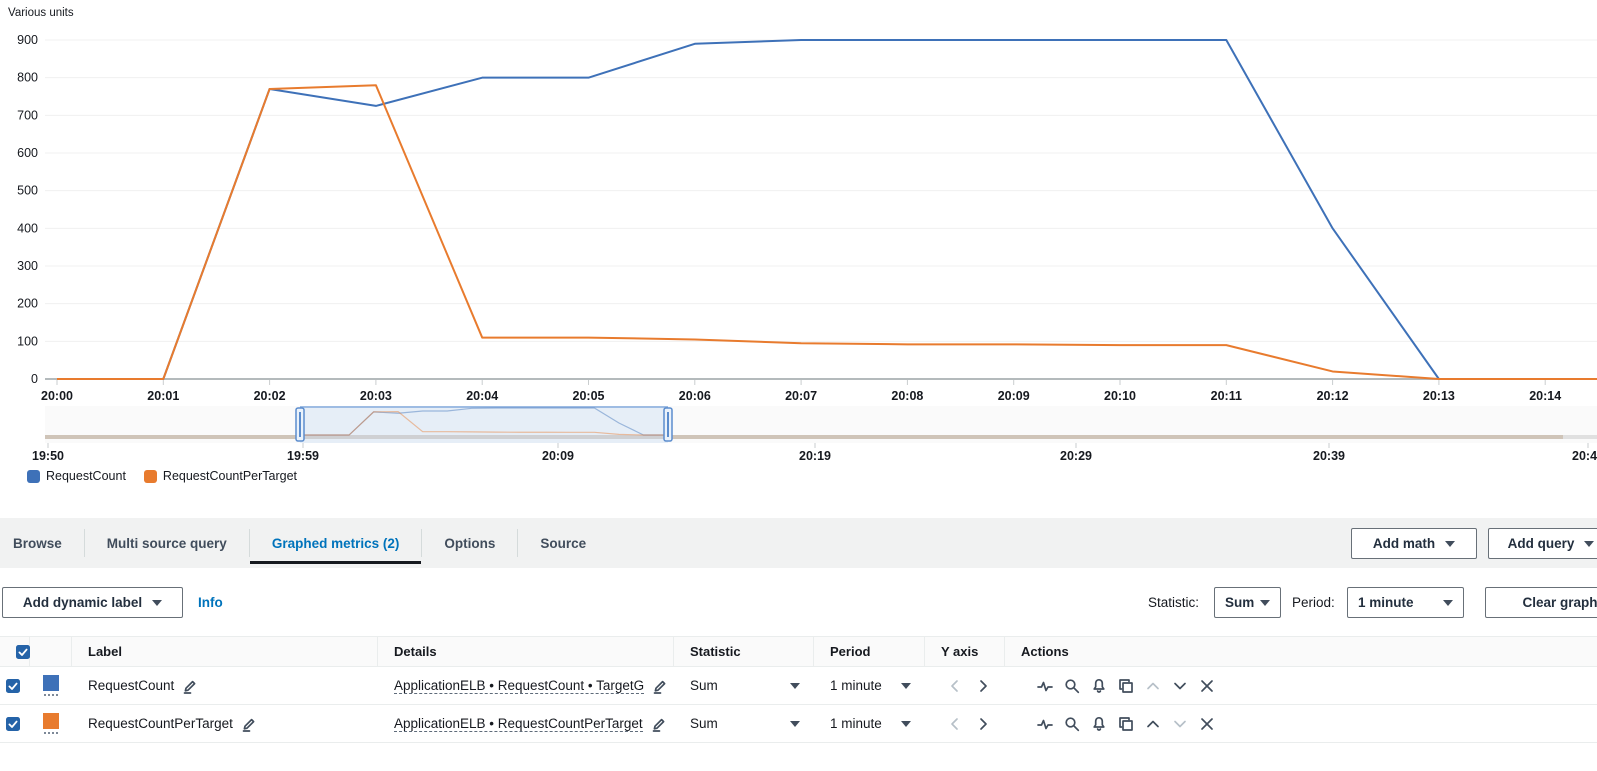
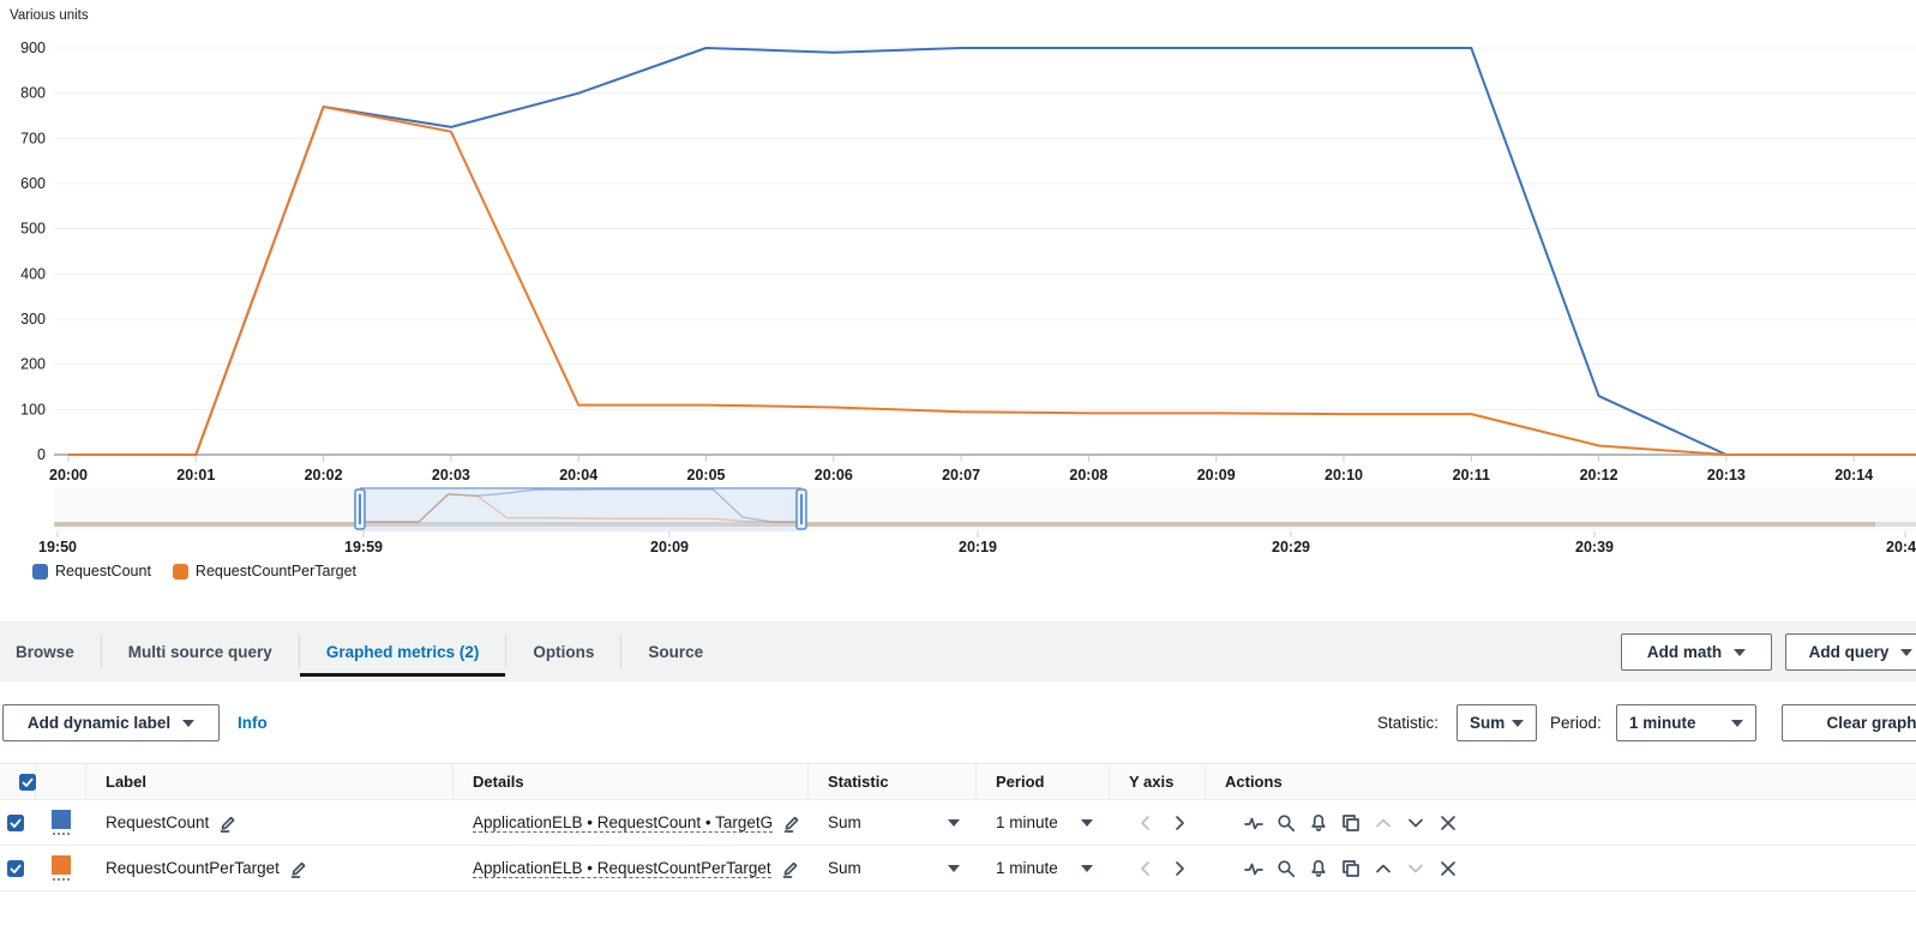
RequestCountPerTarget/20:03: 780 -> 720
RequestCount/20:05: 800 -> 900
RequestCount/20:12: 400 -> 130
